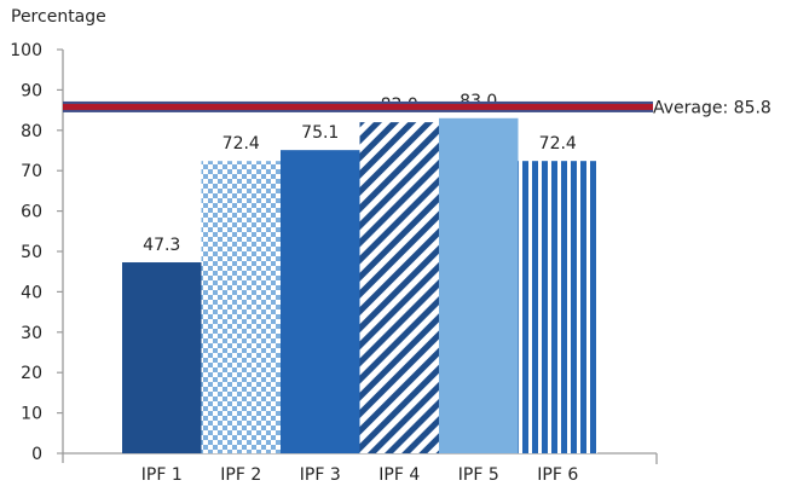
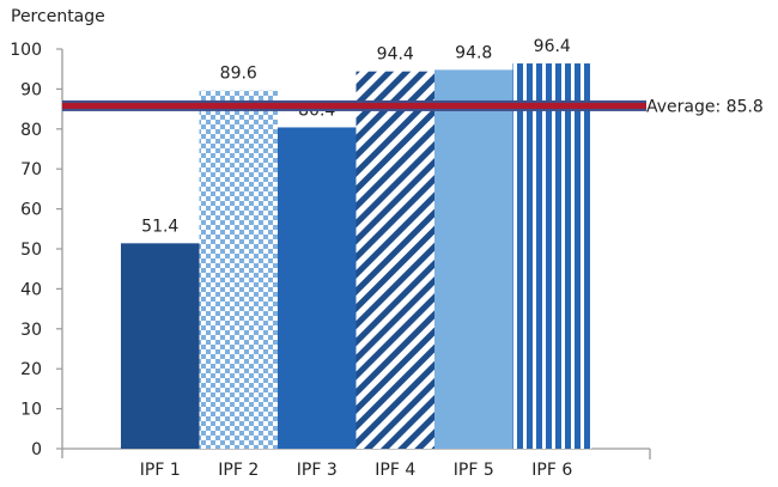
IPF 1: 47.3 -> 51.4
IPF 2: 72.4 -> 89.6
IPF 3: 75.1 -> 80.4
IPF 4: 82.0 -> 94.4
IPF 5: 83.0 -> 94.8
IPF 6: 72.4 -> 96.4
